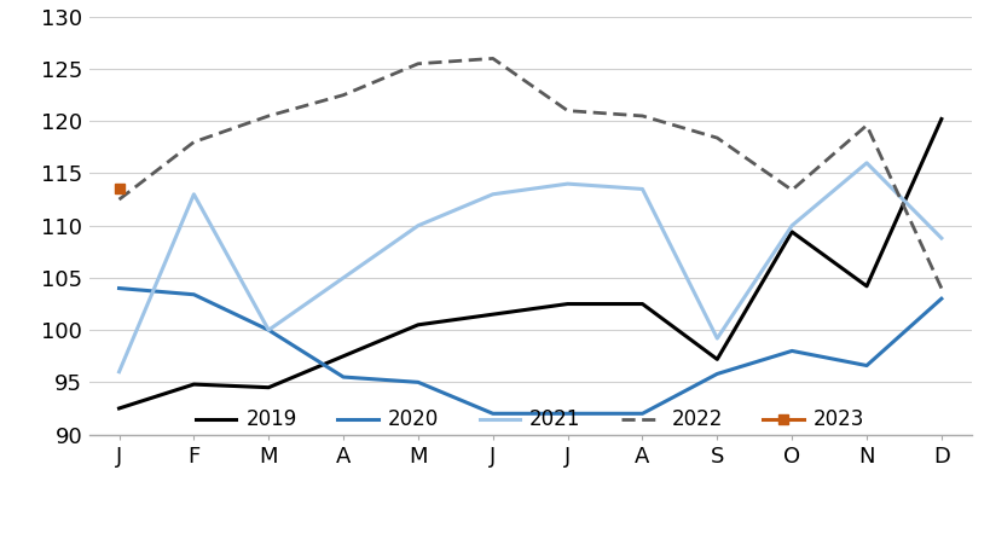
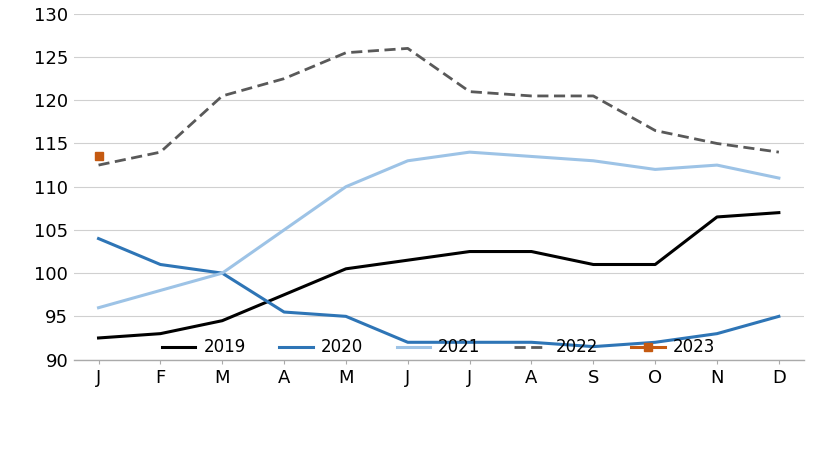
2019/F: 94.8 -> 93.0
2020/F: 103.4 -> 101.0
2021/F: 113.0 -> 98.0
2022/F: 118.0 -> 114.0
2019/S: 97.2 -> 101.0
2020/S: 95.8 -> 91.5
2021/S: 99.2 -> 113.0
2022/S: 118.4 -> 120.5
2019/O: 109.4 -> 101.0
2020/O: 98.0 -> 92.0
2021/O: 110.0 -> 112.0
2022/O: 113.4 -> 116.5
2019/N: 104.2 -> 106.5
2020/N: 96.6 -> 93.0
2021/N: 116.0 -> 112.5
2022/N: 119.6 -> 115.0
2019/D: 120.2 -> 107.0
2020/D: 103.0 -> 95.0
2021/D: 108.8 -> 111.0
2022/D: 104.0 -> 114.0
